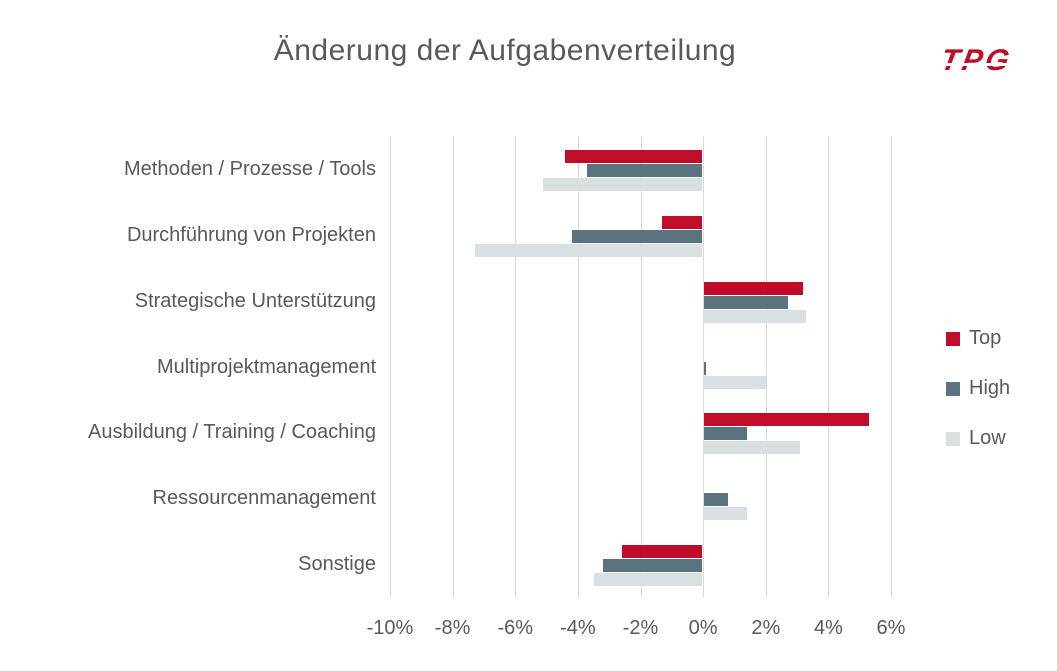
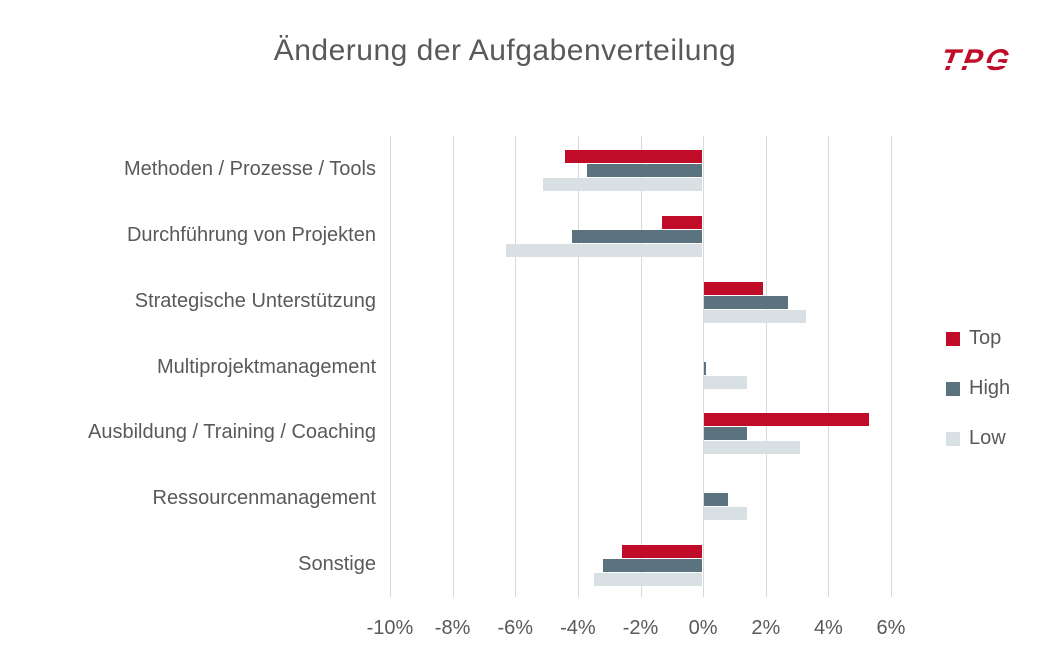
Low/Durchführung von Projekten: -7.3% -> -6.3%
Top/Strategische Unterstützung: 3.2% -> 1.9%
Low/Multiprojektmanagement: 2.0% -> 1.4%
